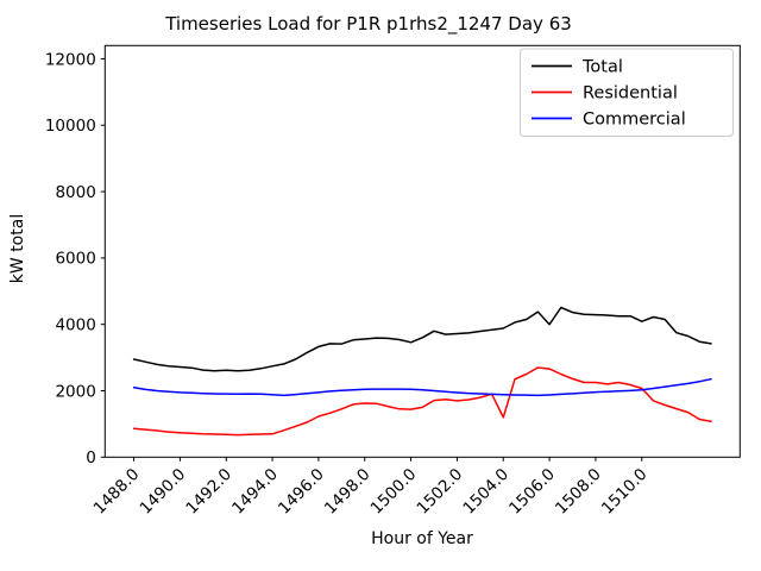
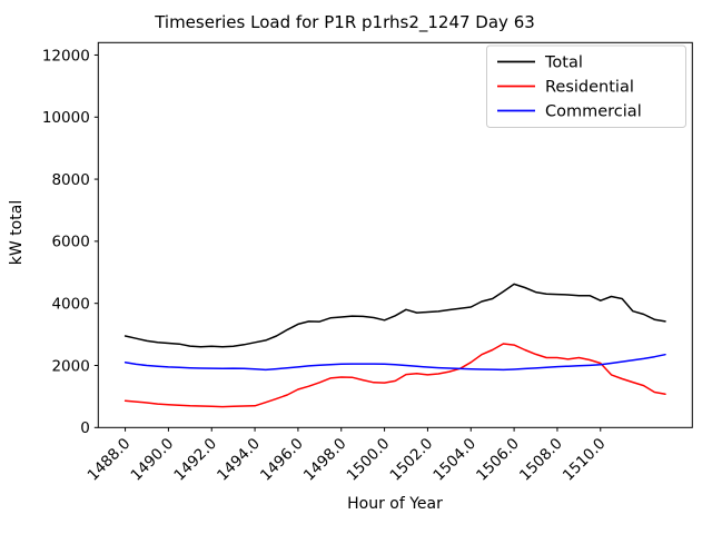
Residential/1504.0: 1200 -> 2100
Total/1506.0: 4000 -> 4600
